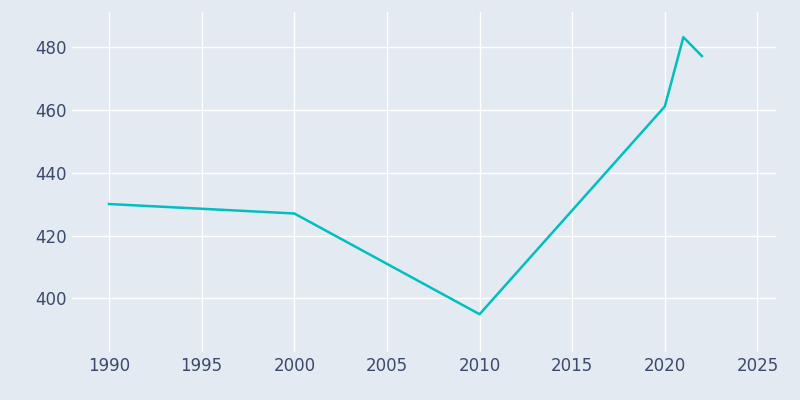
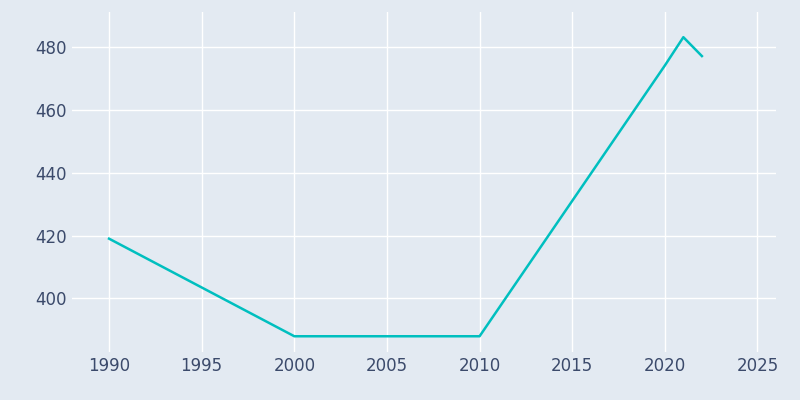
1990: 430 -> 419
2000: 427 -> 388
2010: 395 -> 388
2020: 461 -> 474
